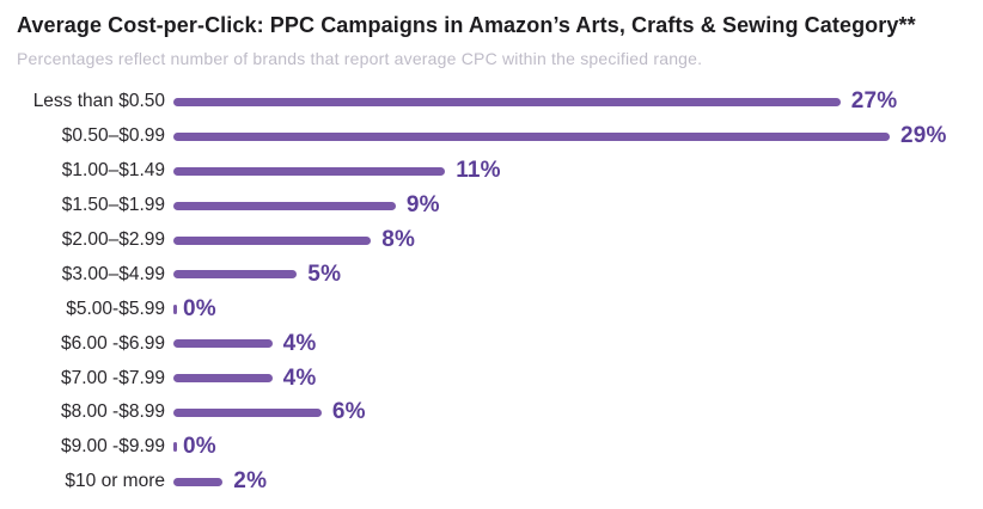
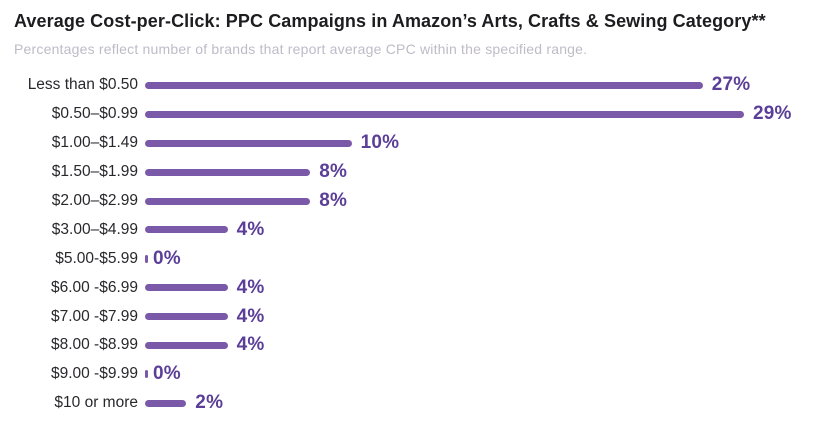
$1.00–$1.49: 11% -> 10%
$1.50–$1.99: 9% -> 8%
$3.00–$4.99: 5% -> 4%
$8.00 -$8.99: 6% -> 4%
